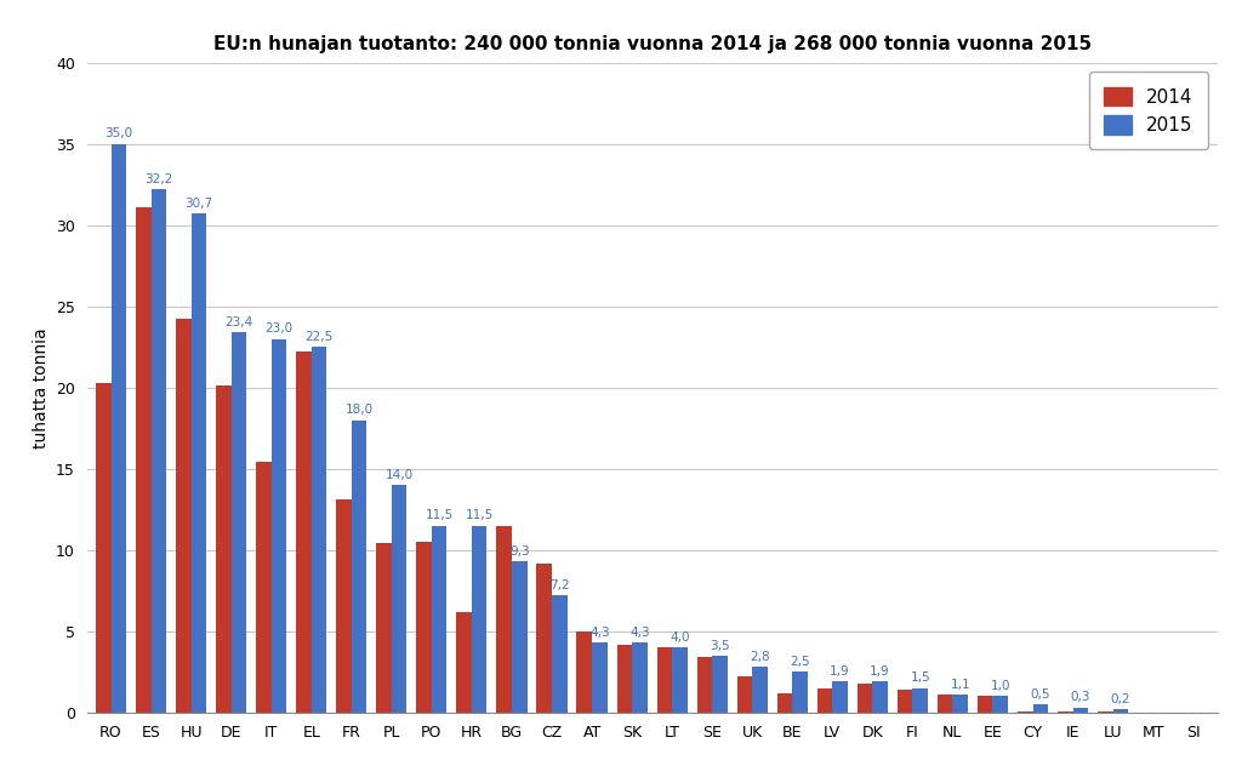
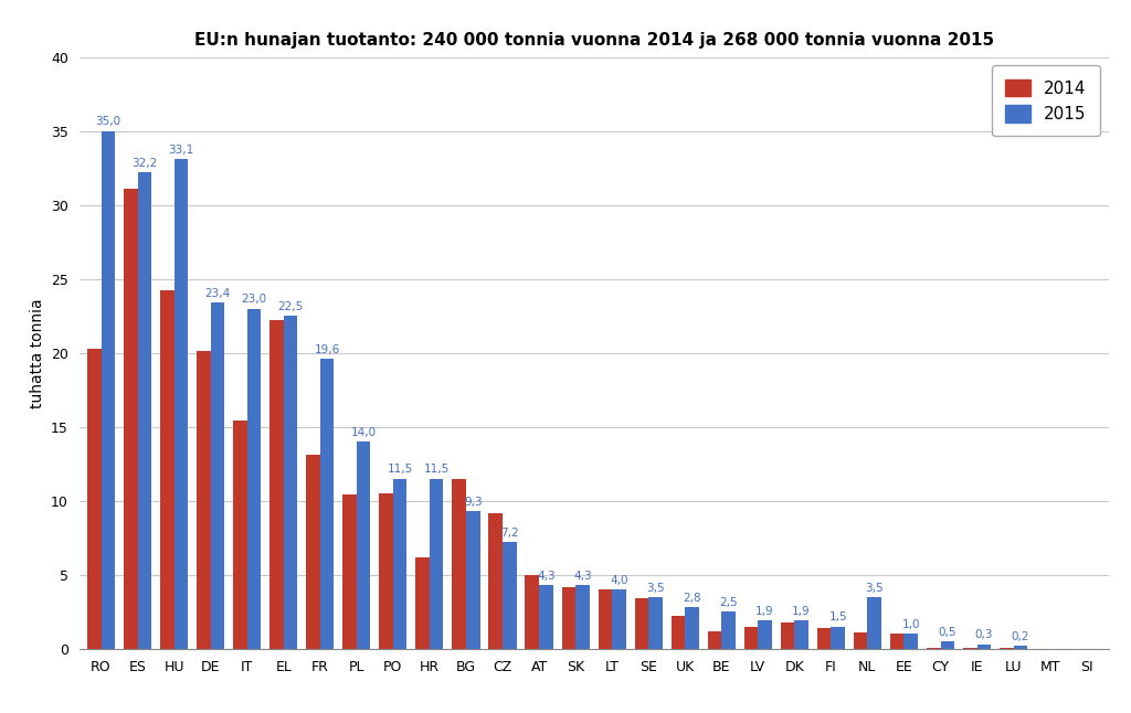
2015/HU: 30,7 -> 33,1
2015/FR: 18,0 -> 19,6
2015/NL: 1,1 -> 3,5
